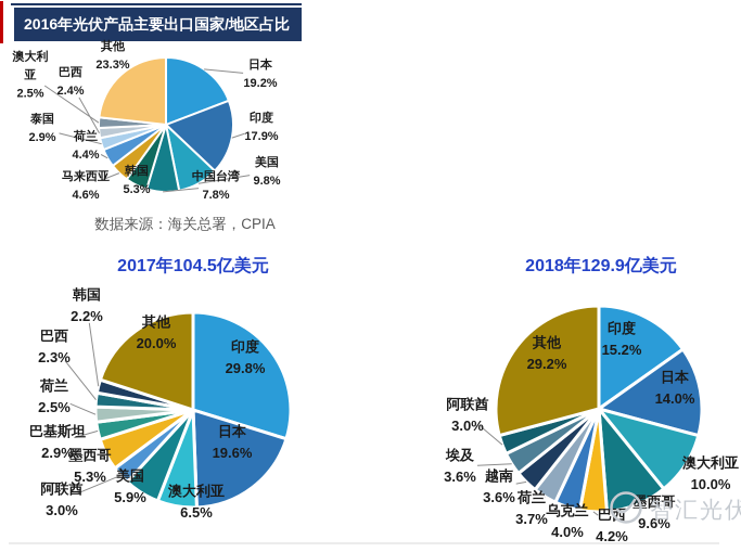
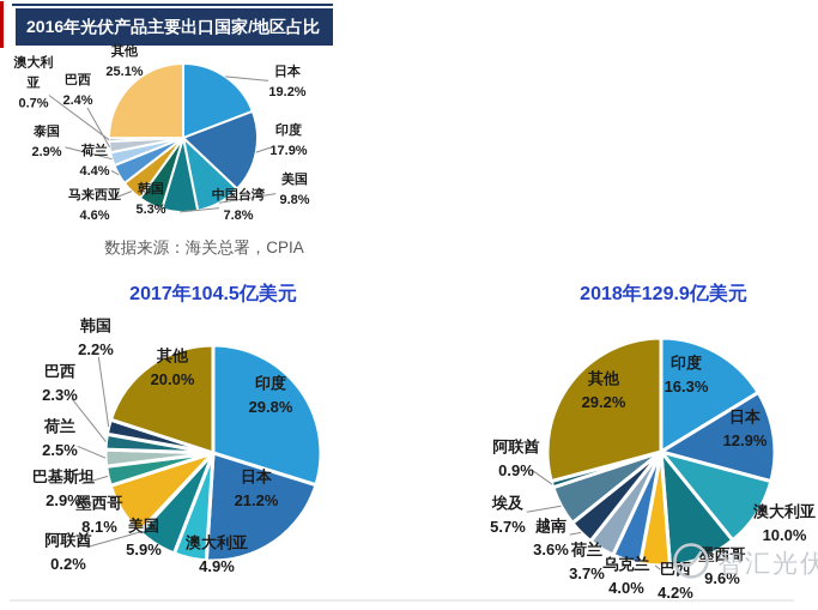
2016年光伏产品主要出口国家/地区占比/澳大利亚: 2.5% -> 0.7%
2016年光伏产品主要出口国家/地区占比/其他: 23.3% -> 25.1%
2017年104.5亿美元/日本: 19.6% -> 21.2%
2017年104.5亿美元/澳大利亚: 6.5% -> 4.9%
2017年104.5亿美元/阿联酋: 3.0% -> 0.2%
2017年104.5亿美元/墨西哥: 5.3% -> 8.1%
2018年129.9亿美元/印度: 15.2% -> 16.3%
2018年129.9亿美元/日本: 14.0% -> 12.9%
2018年129.9亿美元/埃及: 3.6% -> 5.7%
2018年129.9亿美元/阿联酋: 3.0% -> 0.9%
